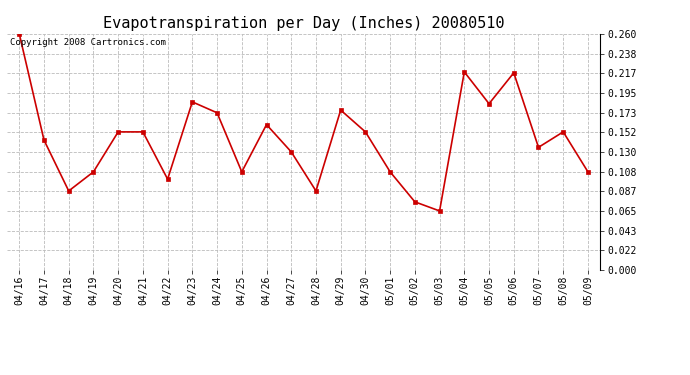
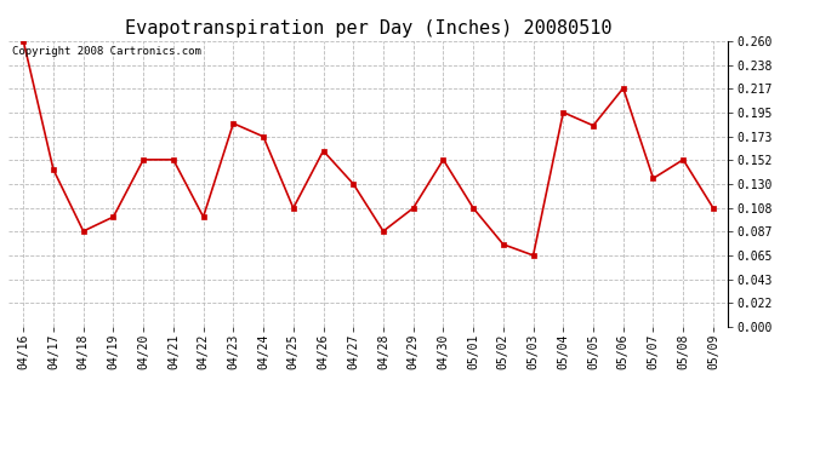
04/19: 0.108 -> 0.100
04/29: 0.176 -> 0.108
05/04: 0.218 -> 0.195
